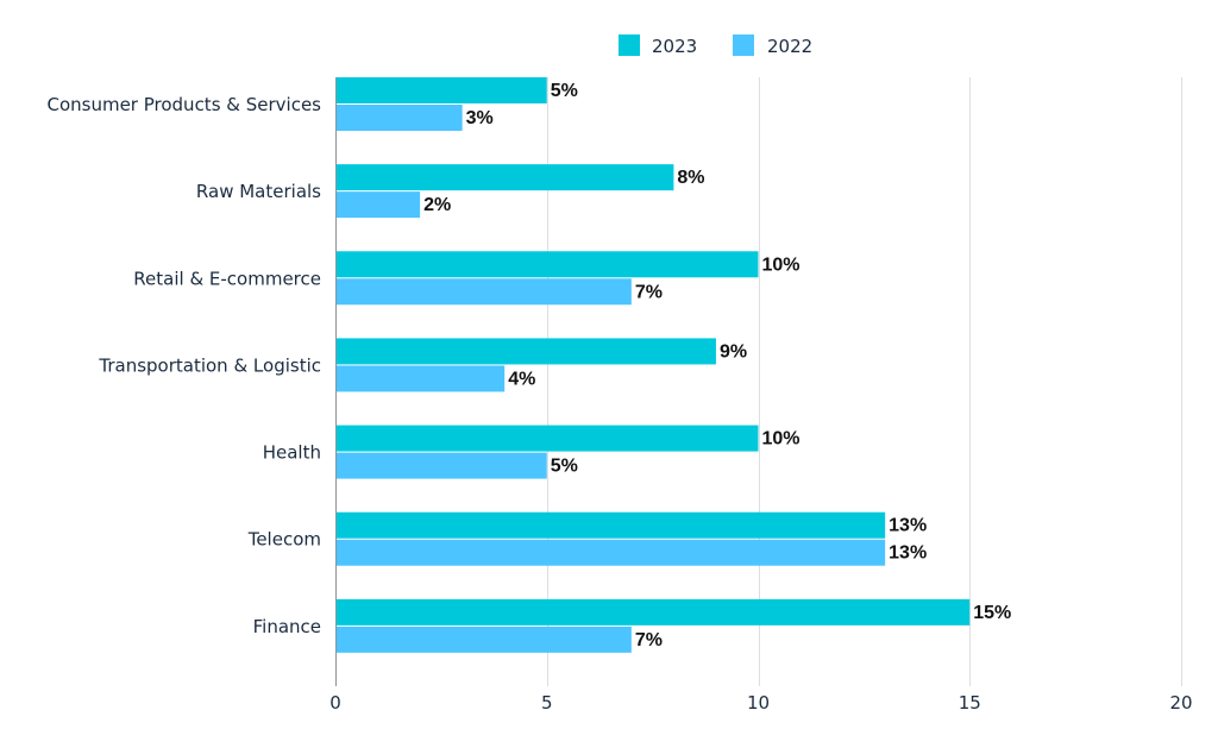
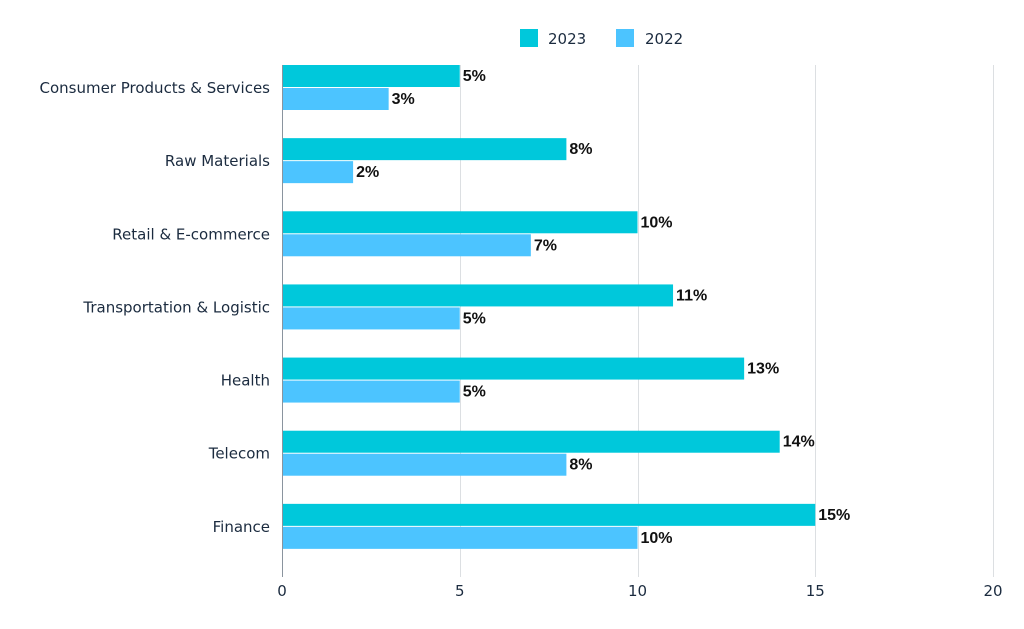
2023/Transportation & Logistic: 9% -> 11%
2022/Transportation & Logistic: 4% -> 5%
2023/Health: 10% -> 13%
2023/Telecom: 13% -> 14%
2022/Telecom: 13% -> 8%
2022/Finance: 7% -> 10%
